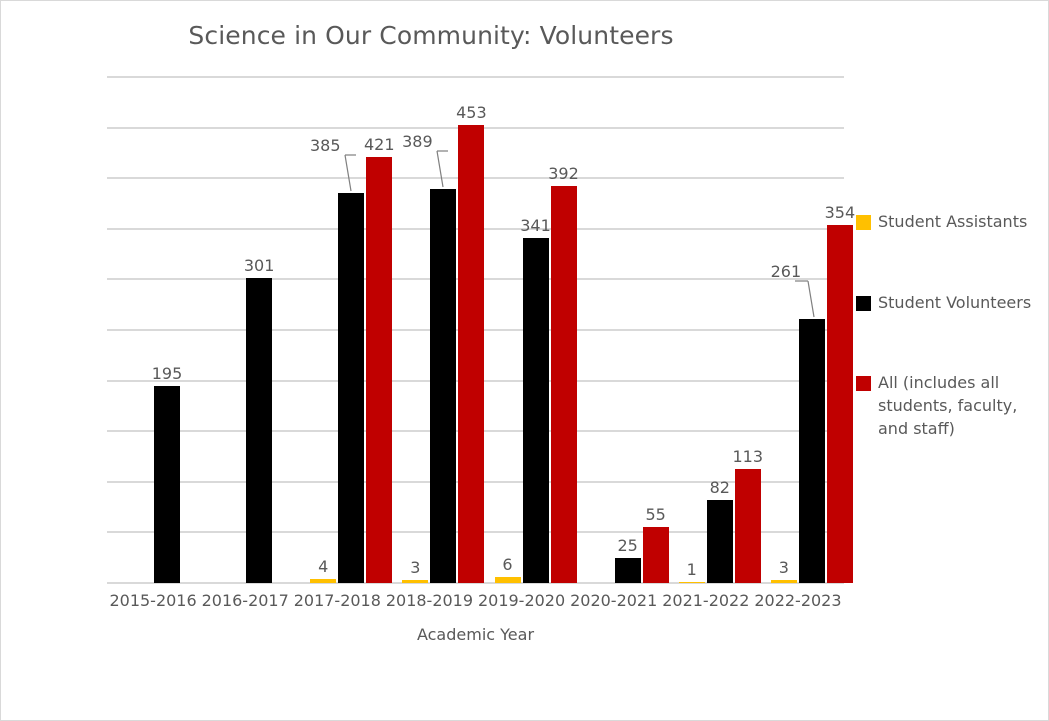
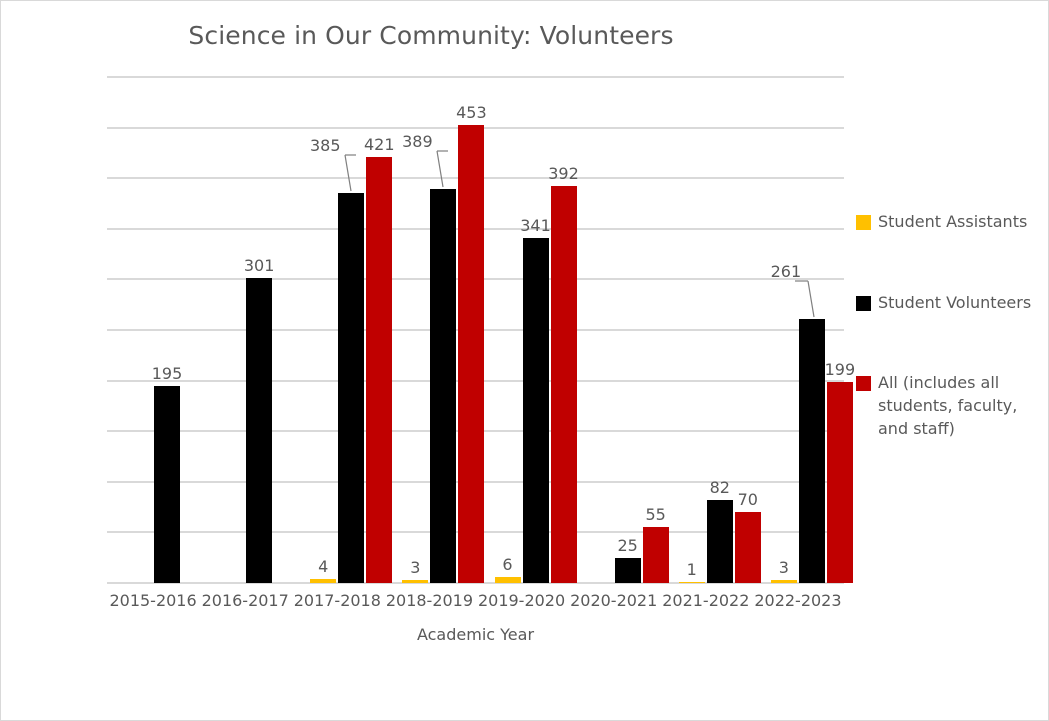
All (includes all students, faculty, and staff)/2021-2022: 113 -> 70
All (includes all students, faculty, and staff)/2022-2023: 354 -> 199
